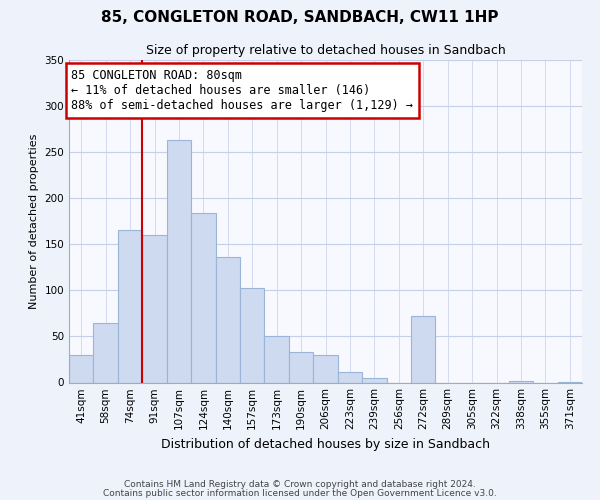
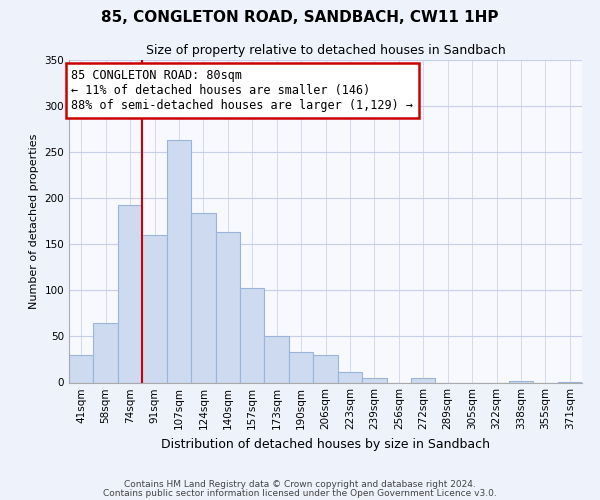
74sqm: 166 -> 193
140sqm: 136 -> 163
272sqm: 72 -> 5
